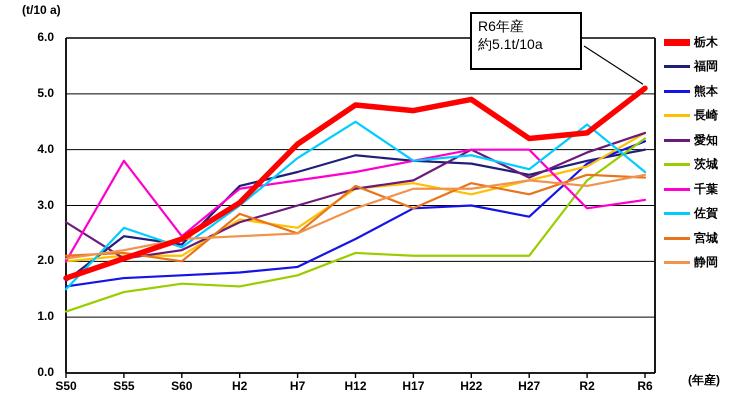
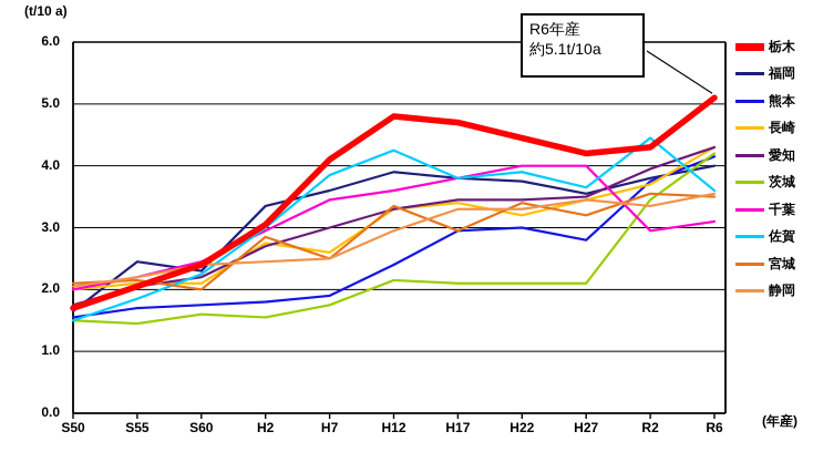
愛知/S50: 2.7 -> 1.8
茨城/S50: 1.1 -> 1.5
千葉/S55: 3.8 -> 2.2
佐賀/S55: 2.6 -> 1.9
千葉/H2: 3.3 -> 3.0
佐賀/H12: 4.5 -> 4.2
栃木/H22: 4.9 -> 4.5
愛知/H22: 4.0 -> 3.5
